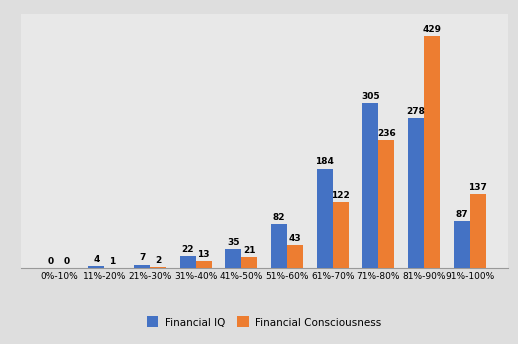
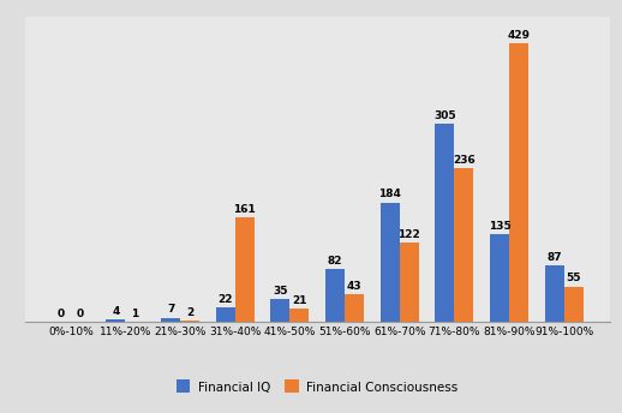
Financial Consciousness/31%-40%: 13 -> 161
Financial IQ/81%-90%: 278 -> 135
Financial Consciousness/91%-100%: 137 -> 55
